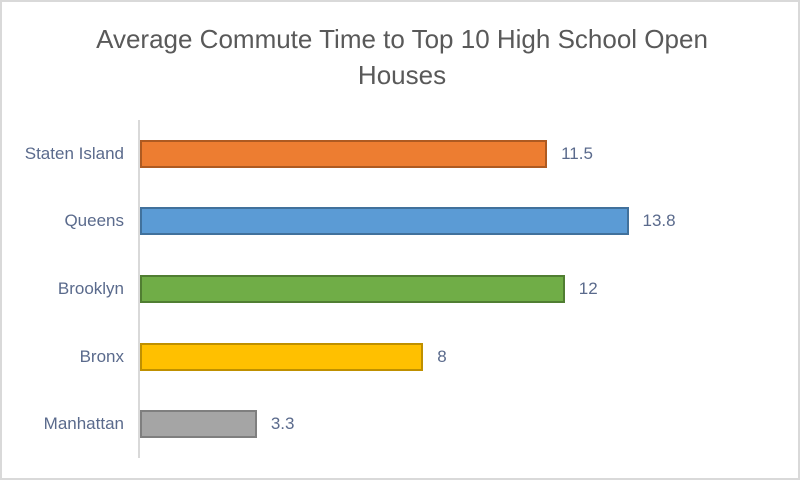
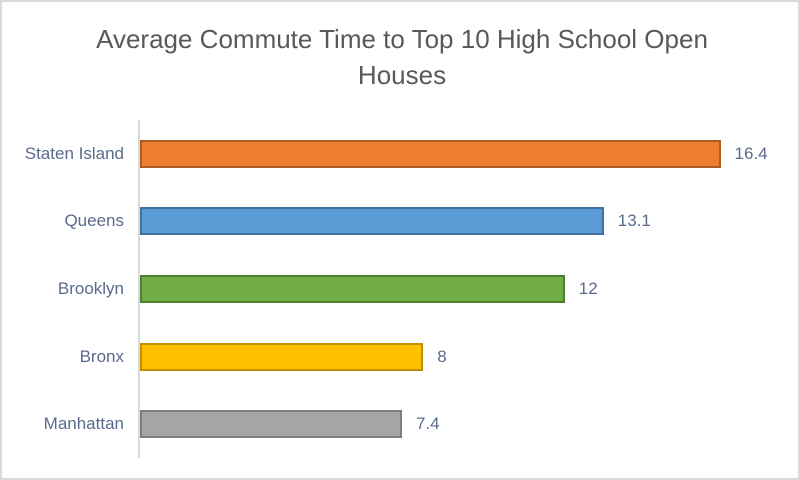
Staten Island: 11.5 -> 16.4
Queens: 13.8 -> 13.1
Manhattan: 3.3 -> 7.4
